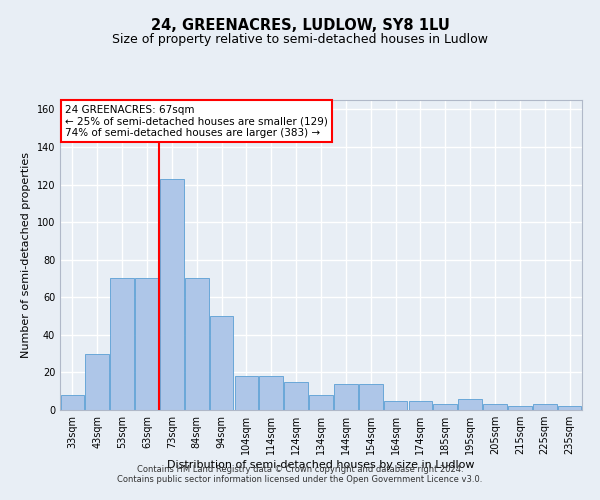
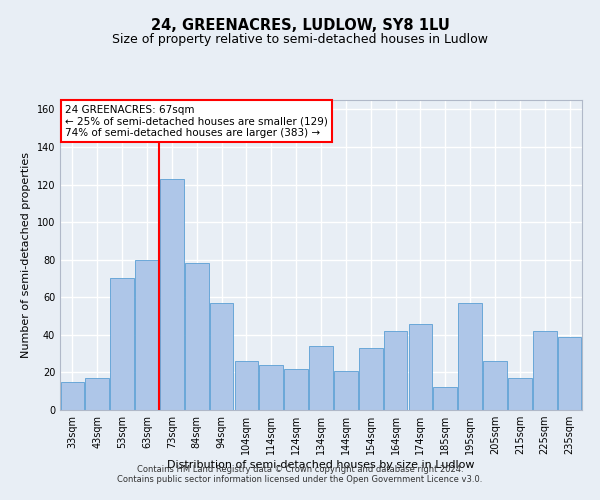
33sqm: 8 -> 15
43sqm: 30 -> 17
63sqm: 70 -> 80
84sqm: 70 -> 78
94sqm: 50 -> 57
104sqm: 18 -> 26
114sqm: 18 -> 24
124sqm: 15 -> 22
134sqm: 8 -> 34
144sqm: 14 -> 21
154sqm: 14 -> 33
164sqm: 5 -> 42
174sqm: 5 -> 46
185sqm: 3 -> 12
195sqm: 6 -> 57
205sqm: 3 -> 26
215sqm: 2 -> 17
225sqm: 3 -> 42
235sqm: 2 -> 39
